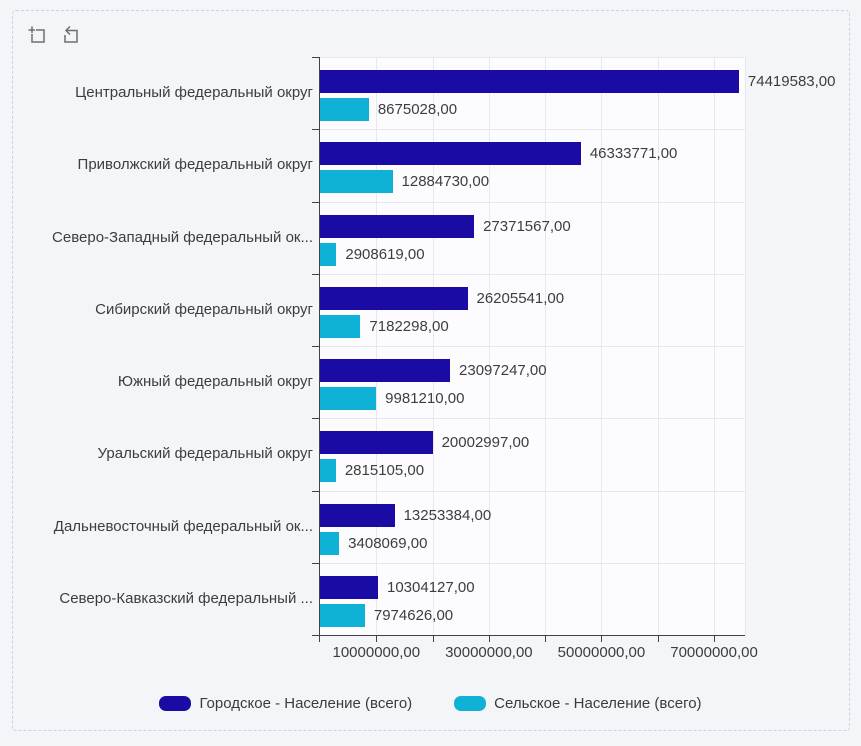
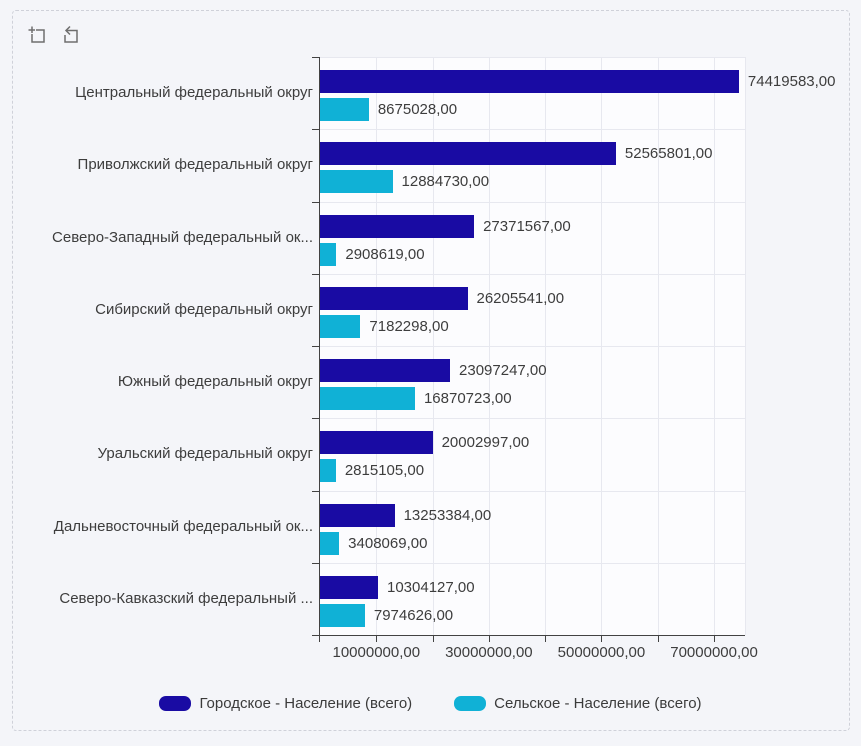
Городское - Население (всего)/Приволжский федеральный округ: 46333771,00 -> 52565801,00
Сельское - Население (всего)/Южный федеральный округ: 9981210,00 -> 16870723,00
